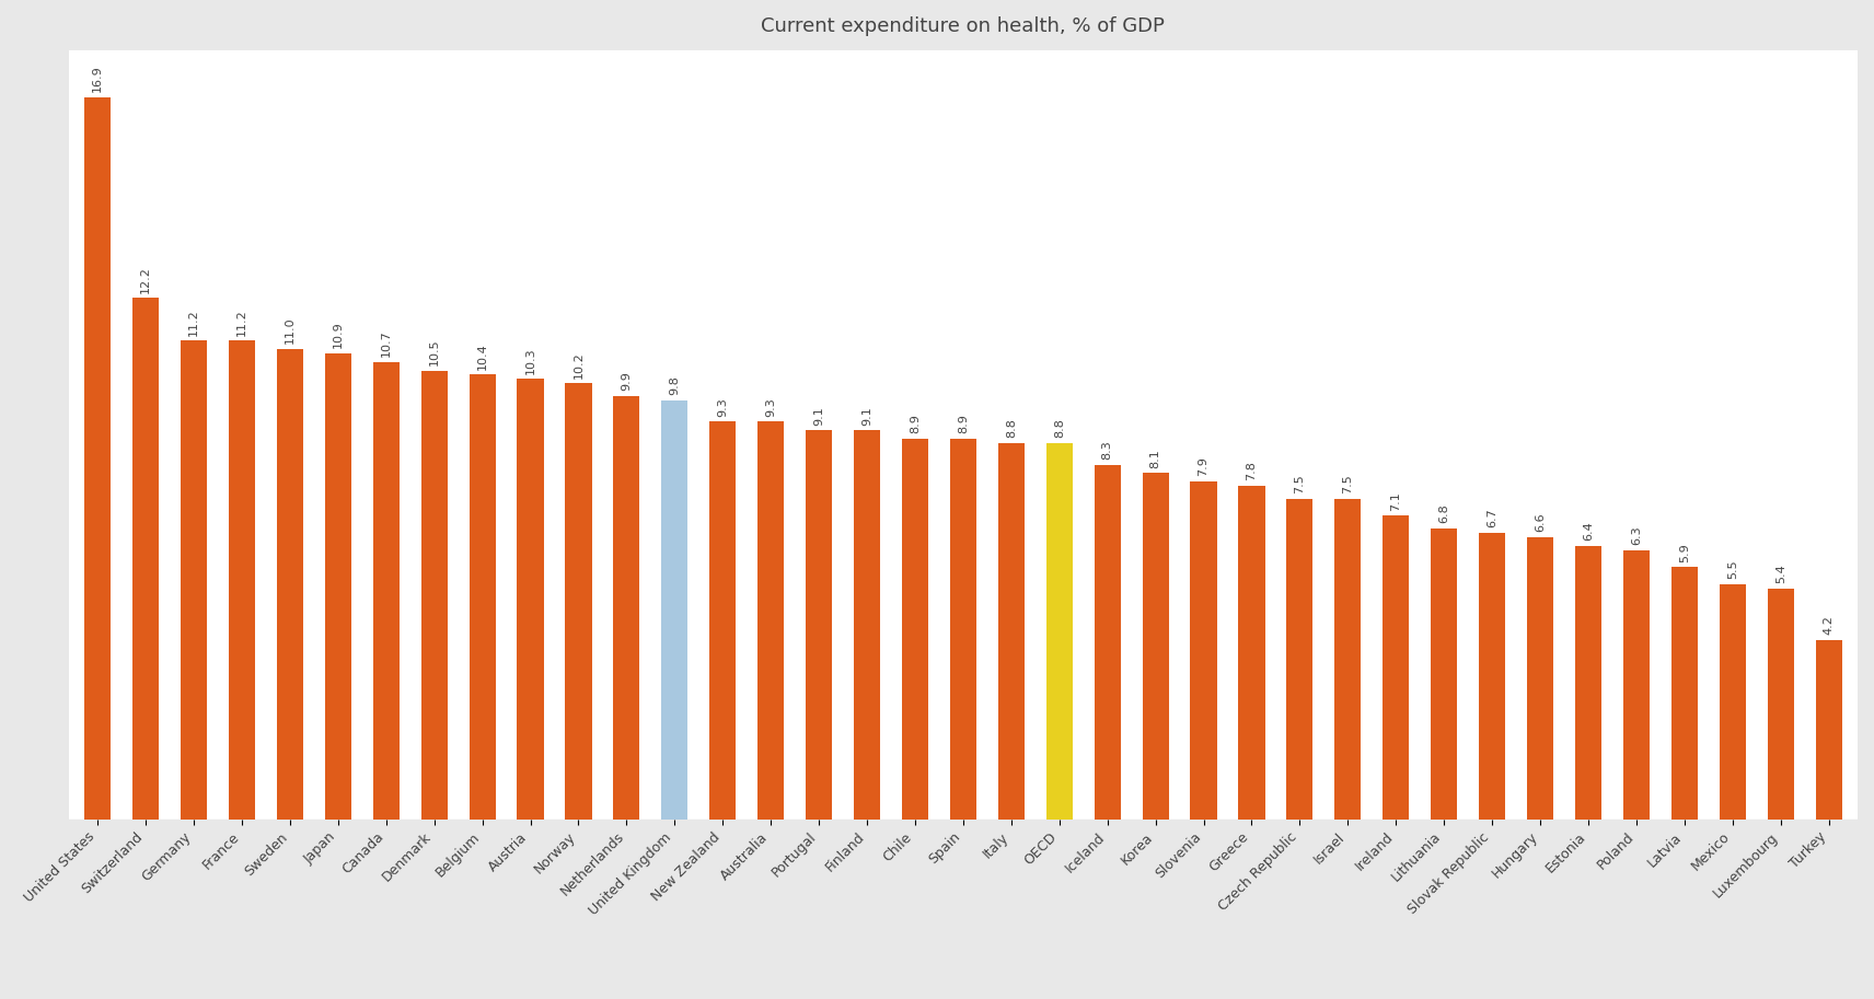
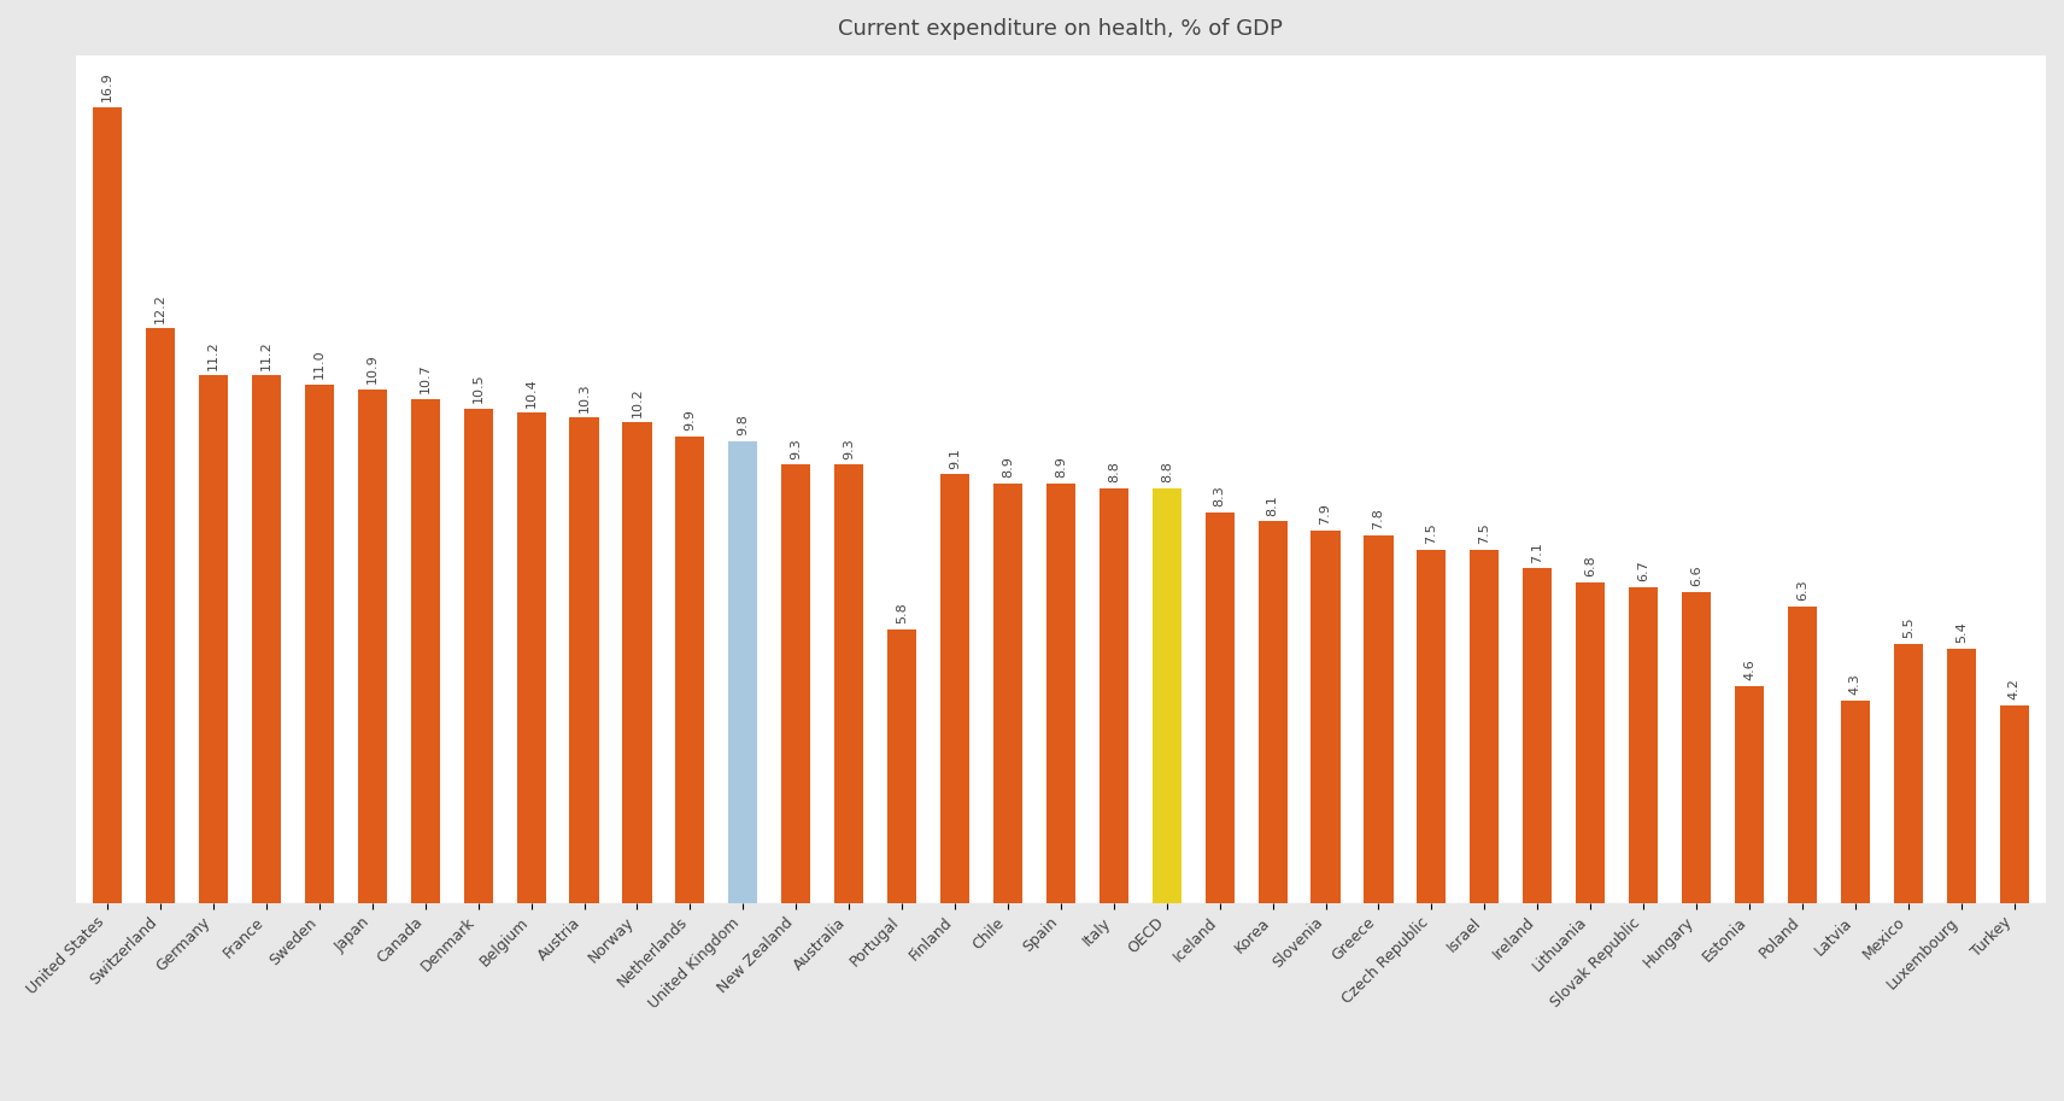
Portugal: 9.1 -> 5.8
Estonia: 6.4 -> 4.6
Latvia: 5.9 -> 4.3
